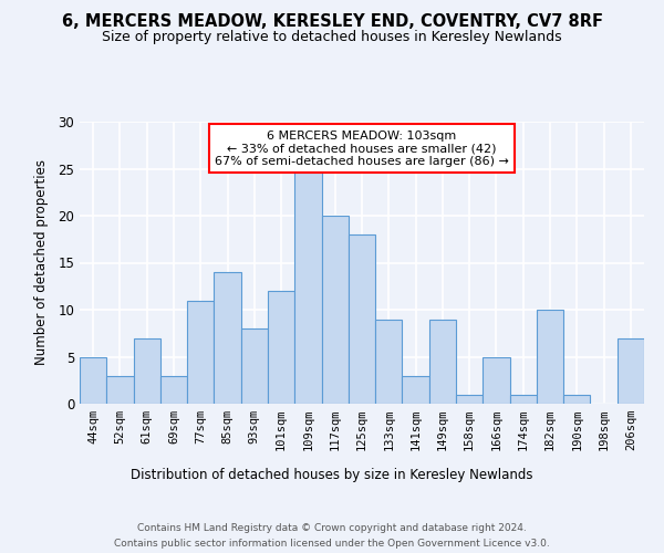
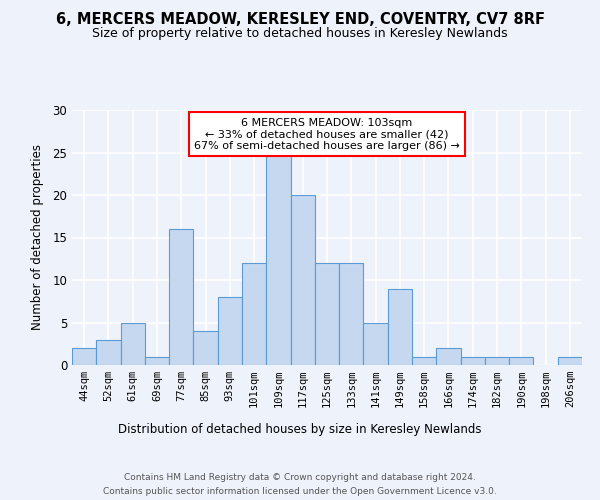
44sqm: 5 -> 2
61sqm: 7 -> 5
69sqm: 3 -> 1
77sqm: 11 -> 16
85sqm: 14 -> 4
125sqm: 18 -> 12
133sqm: 9 -> 12
141sqm: 3 -> 5
166sqm: 5 -> 2
182sqm: 10 -> 1
206sqm: 7 -> 1
